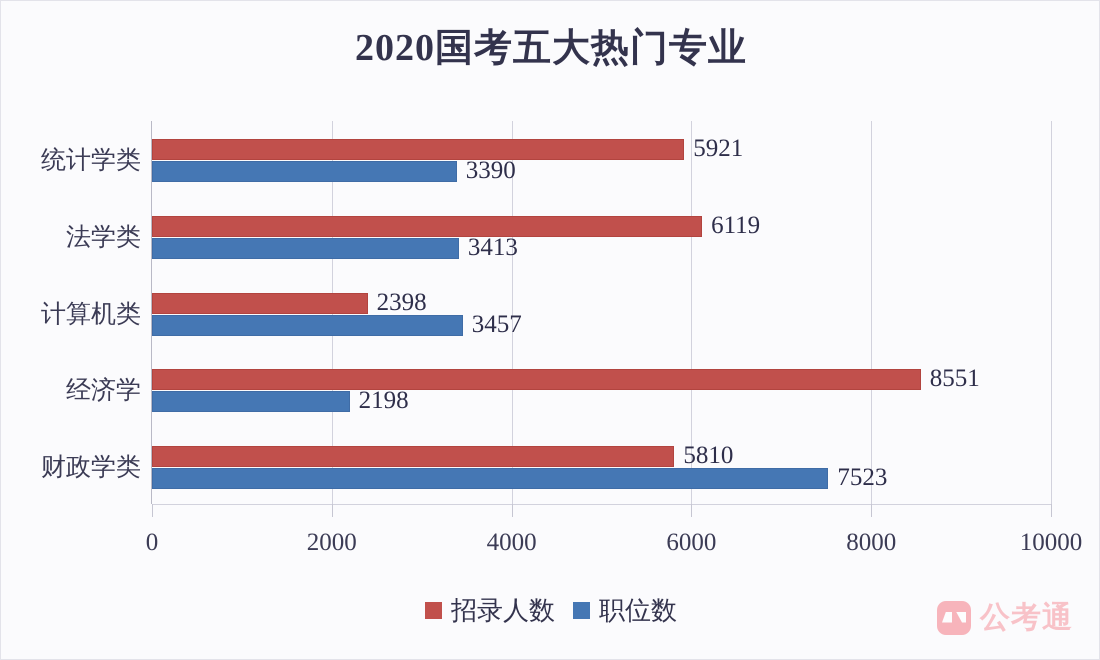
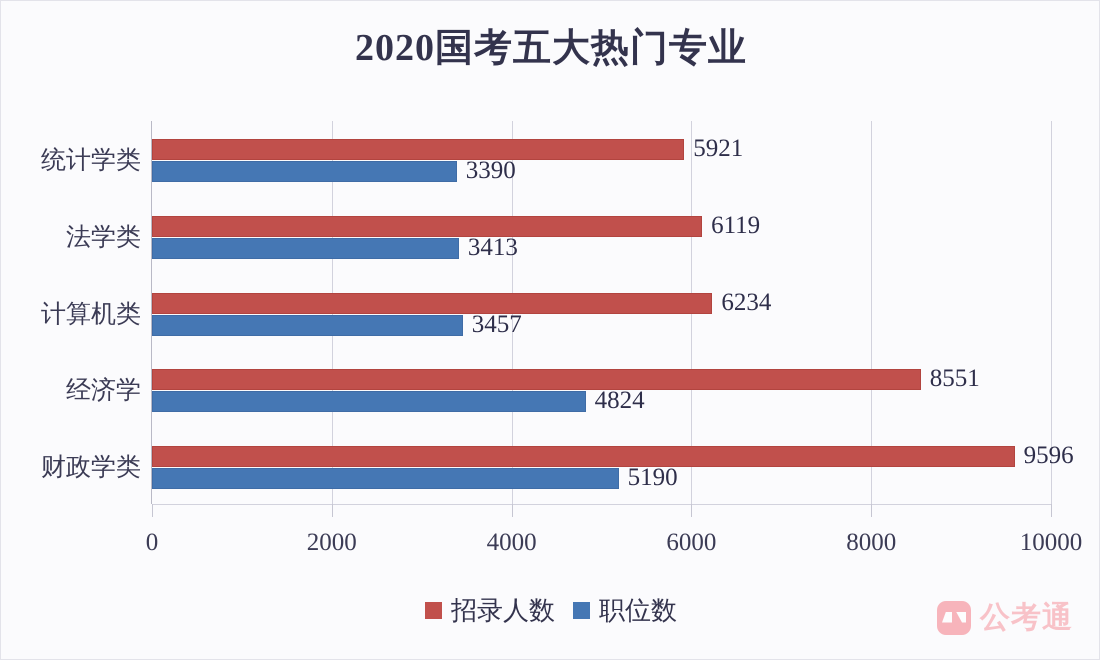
招录人数/计算机类: 2398 -> 6234
职位数/经济学: 2198 -> 4824
招录人数/财政学类: 5810 -> 9596
职位数/财政学类: 7523 -> 5190
